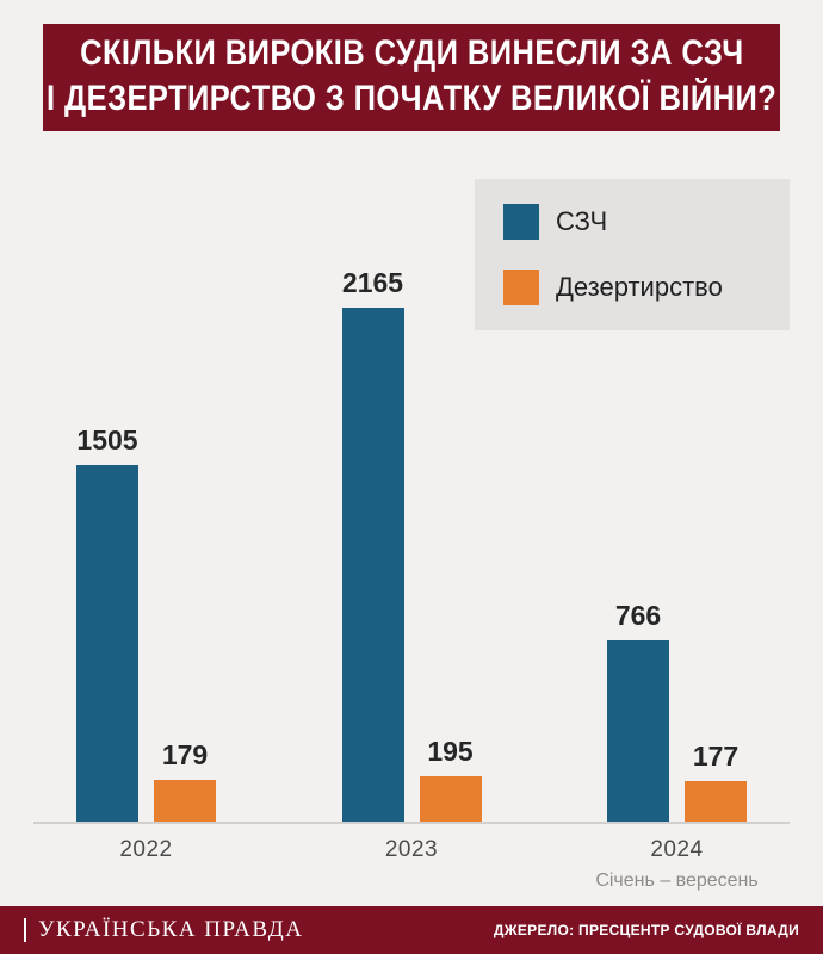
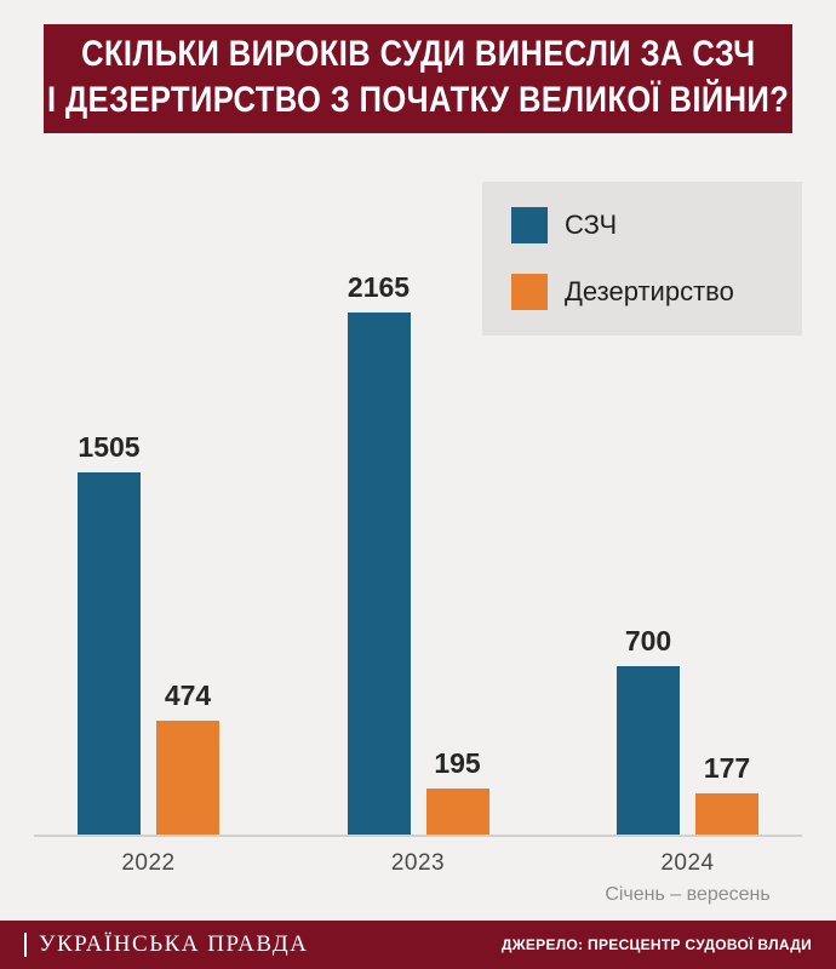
Дезертирство/2022: 179 -> 474
СЗЧ/2024: 766 -> 700
